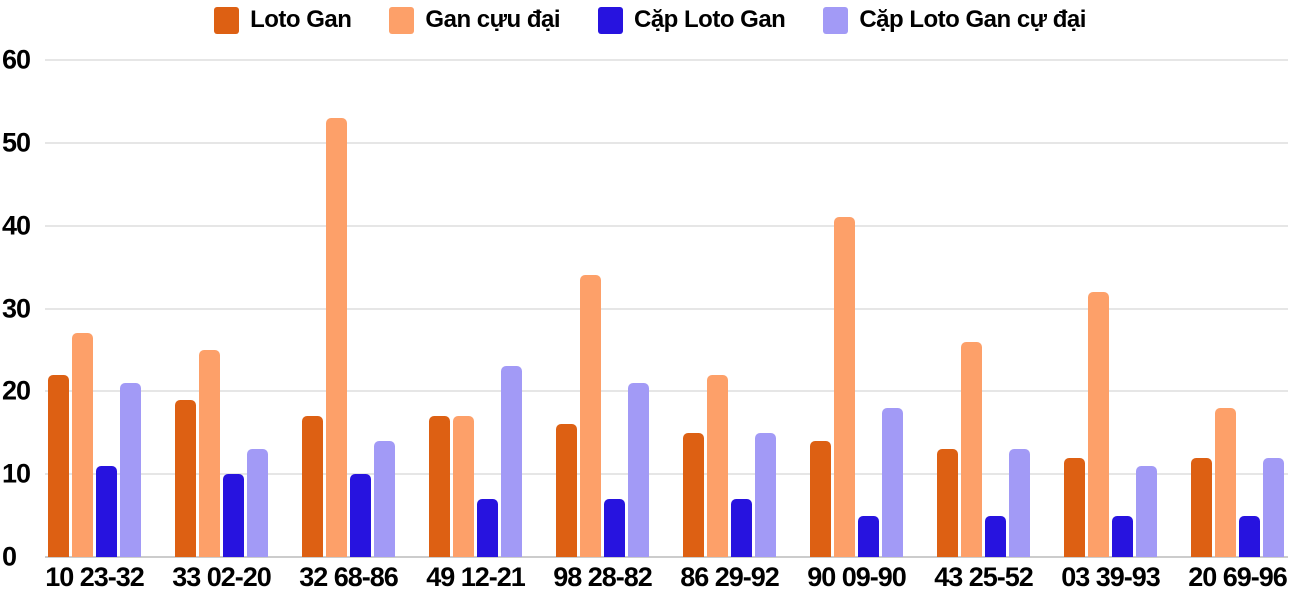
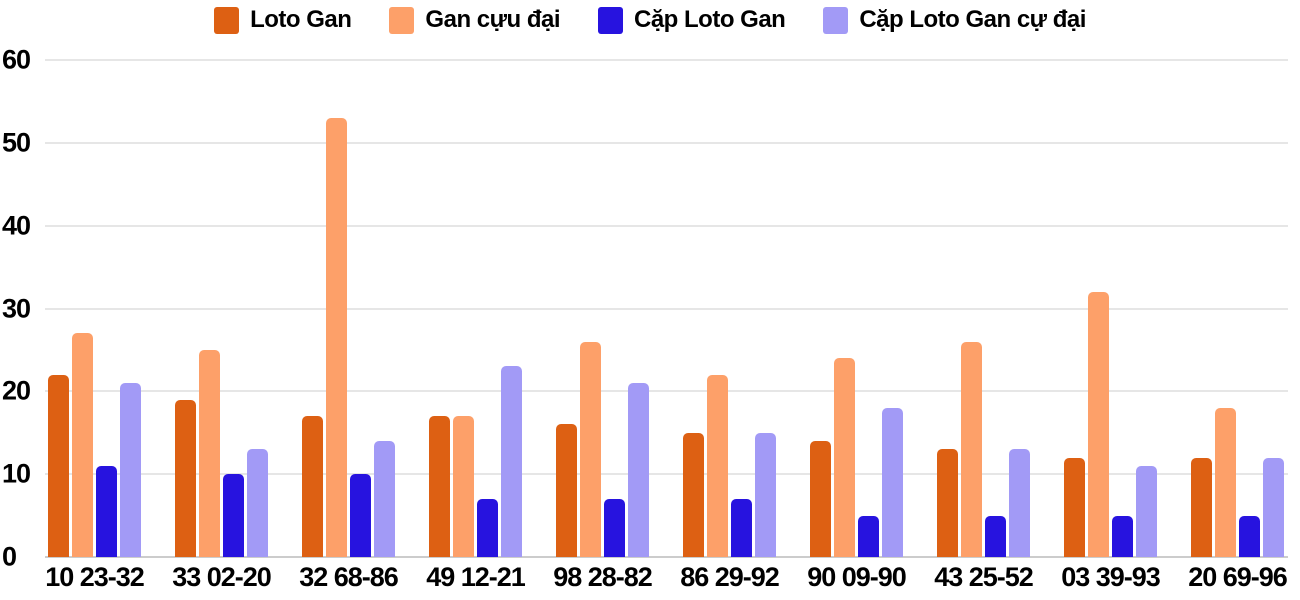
Gan cựu đại/98 28-82: 34 -> 26
Gan cựu đại/90 09-90: 41 -> 24
